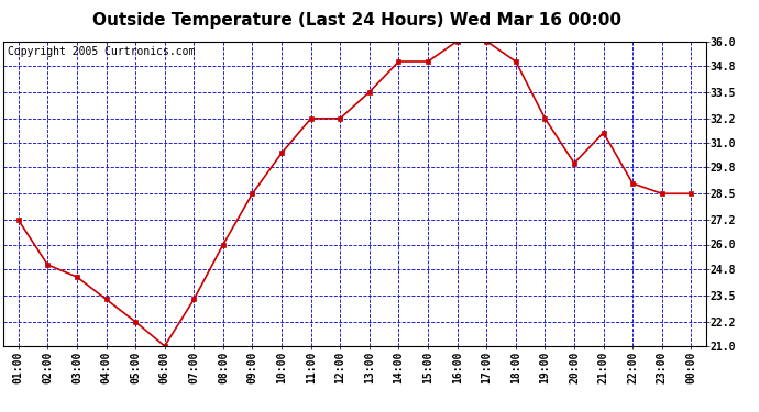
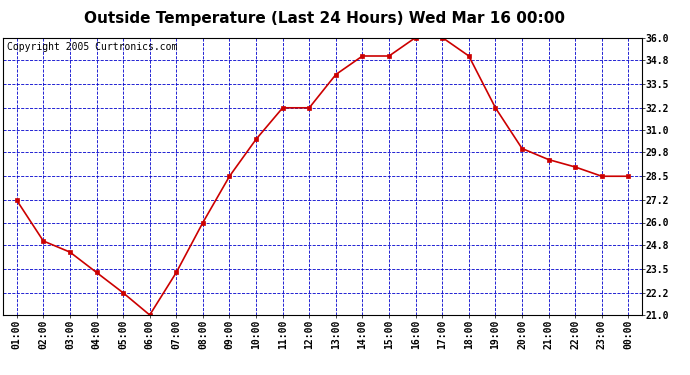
13:00: 33.5 -> 34.0
21:00: 31.5 -> 29.4
